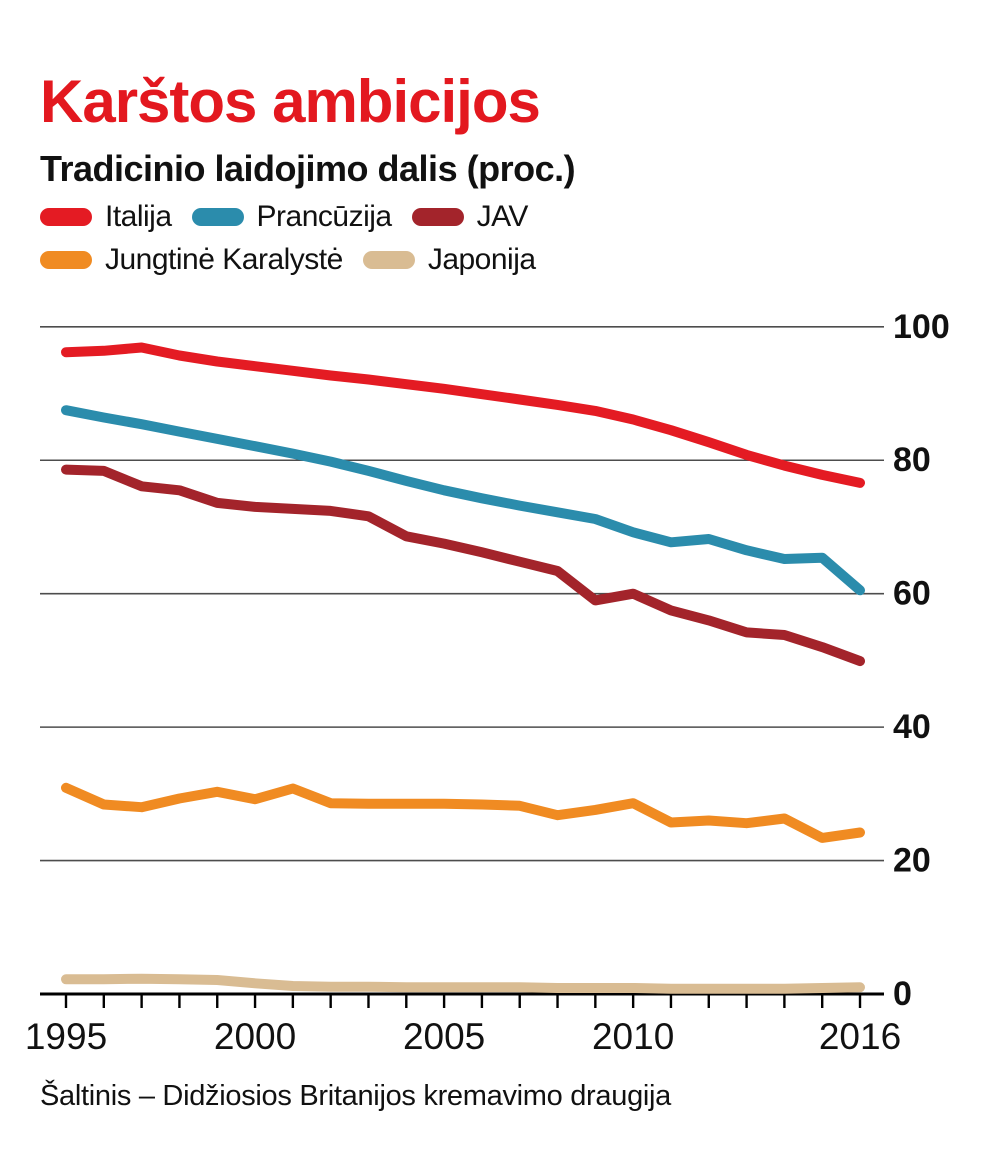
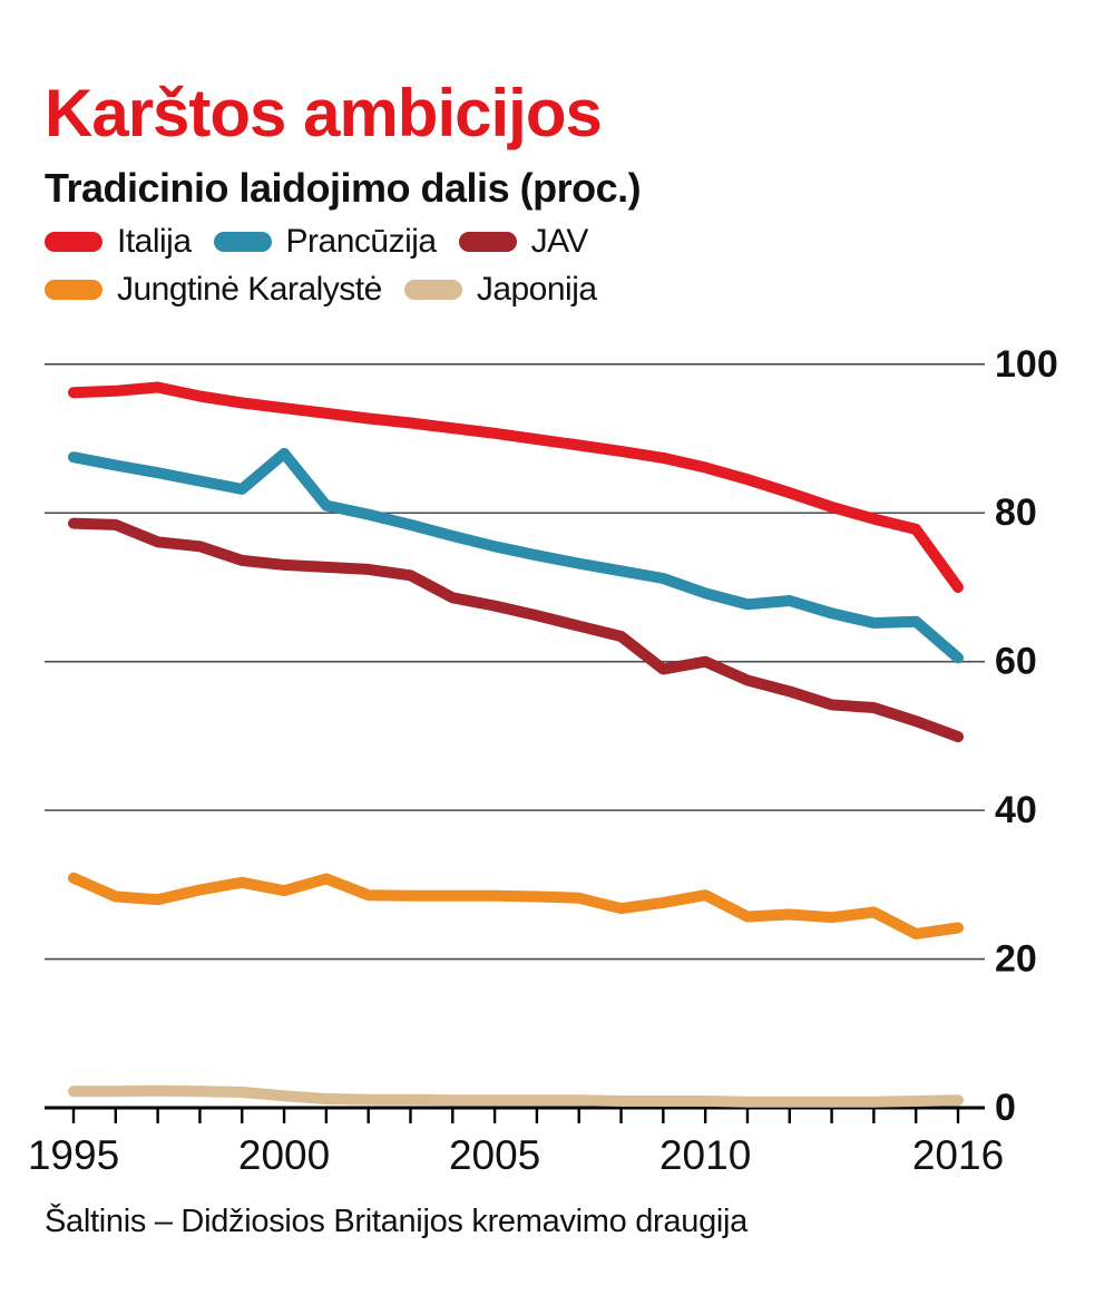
Prancūzija/2000: 82 -> 88
Italija/2016: 77 -> 70
